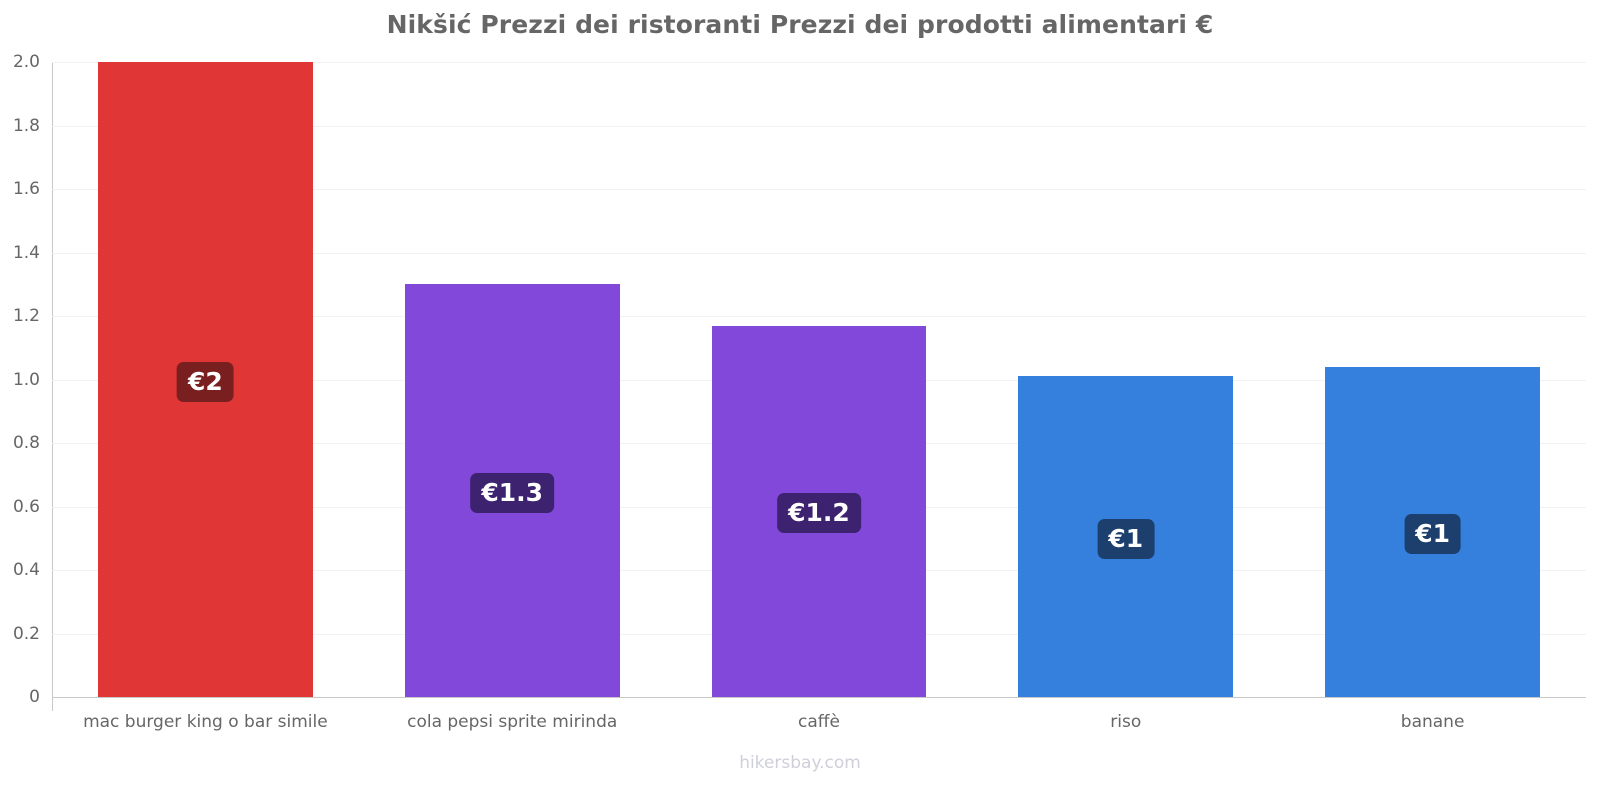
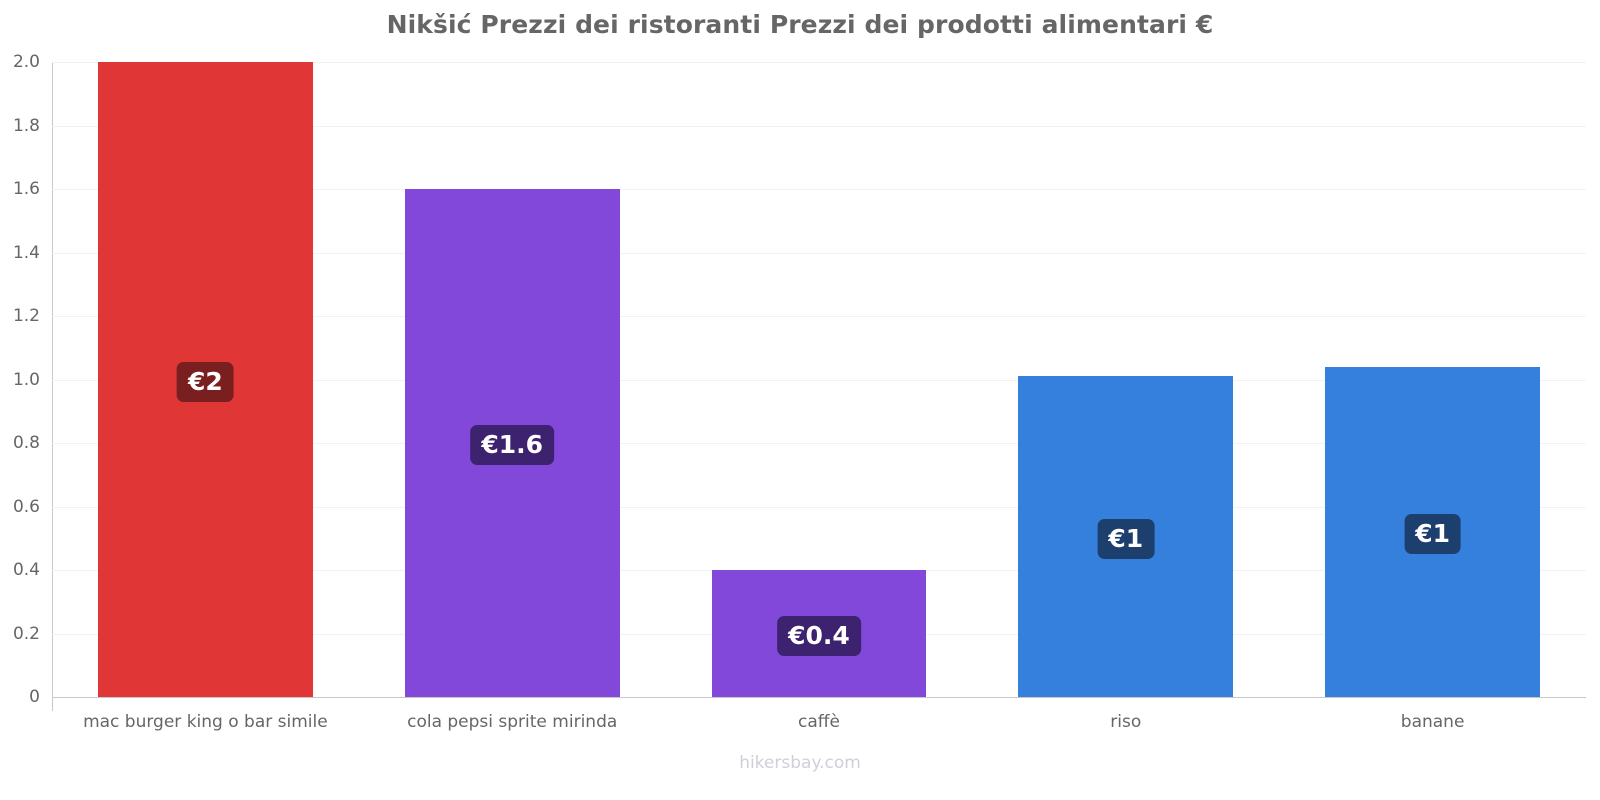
cola pepsi sprite mirinda: €1.3 -> €1.6
caffè: €1.2 -> €0.4
